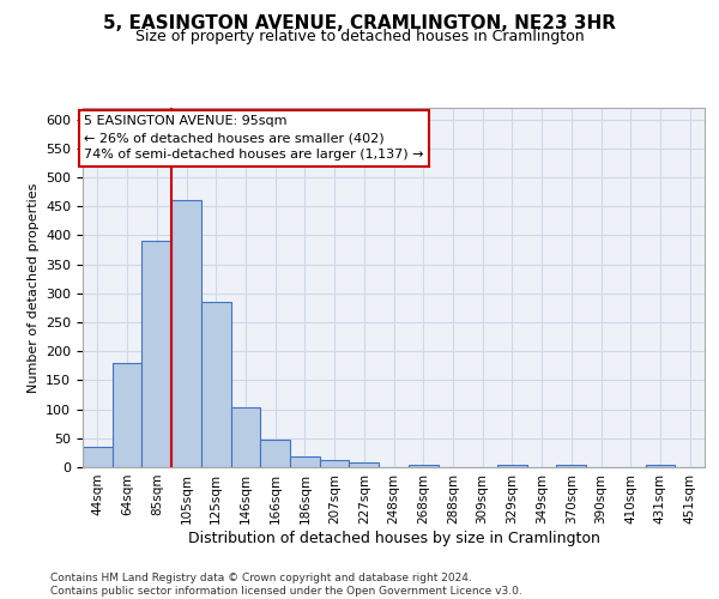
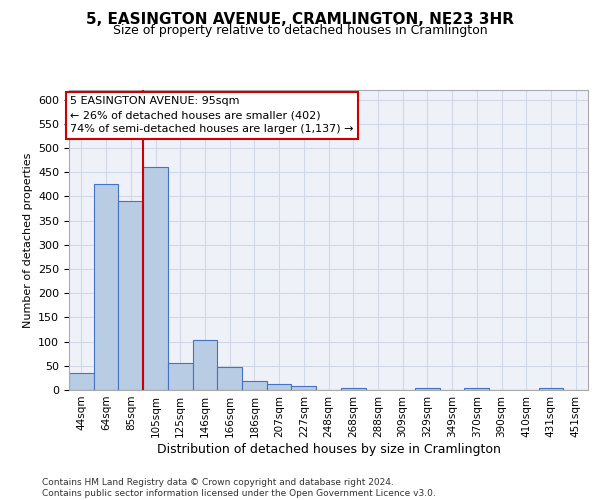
64sqm: 180 -> 425
125sqm: 285 -> 55
